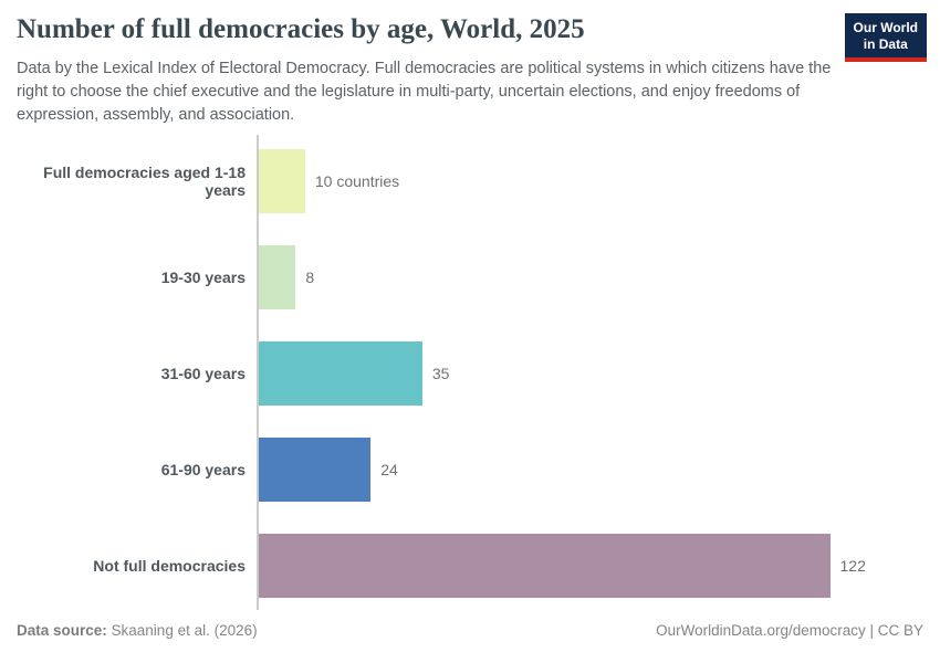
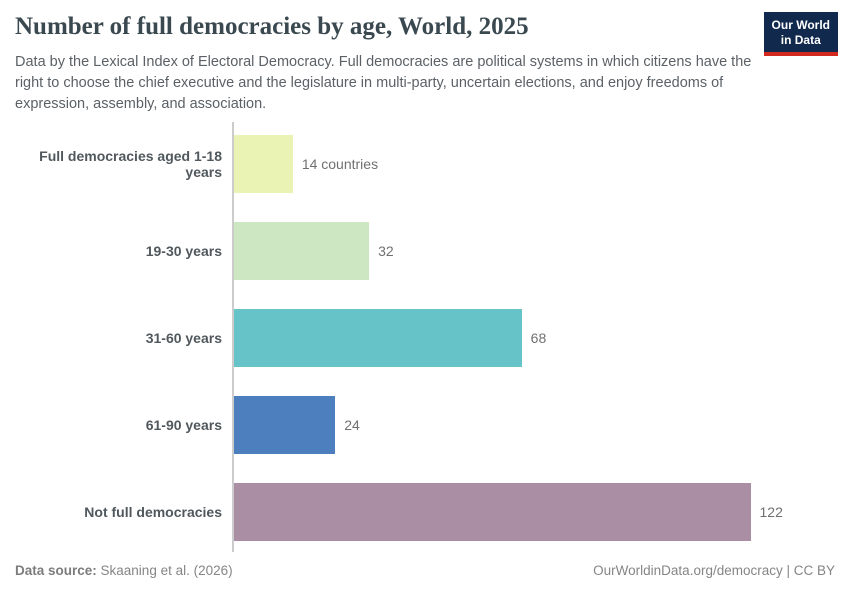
Full democracies aged 1-18 years: 10 -> 14
19-30 years: 8 -> 32
31-60 years: 35 -> 68
